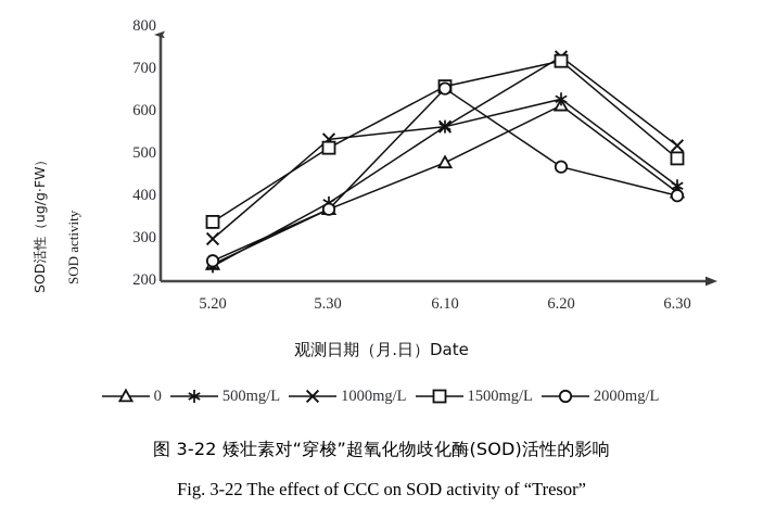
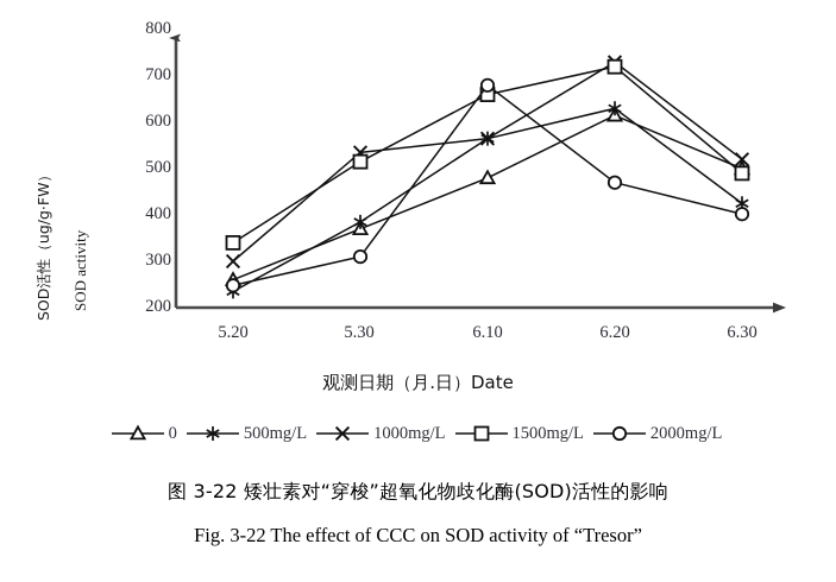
0/5.20: 240 -> 260
2000mg/L/5.30: 370 -> 310
2000mg/L/6.10: 660 -> 680
0/6.30: 410 -> 500
